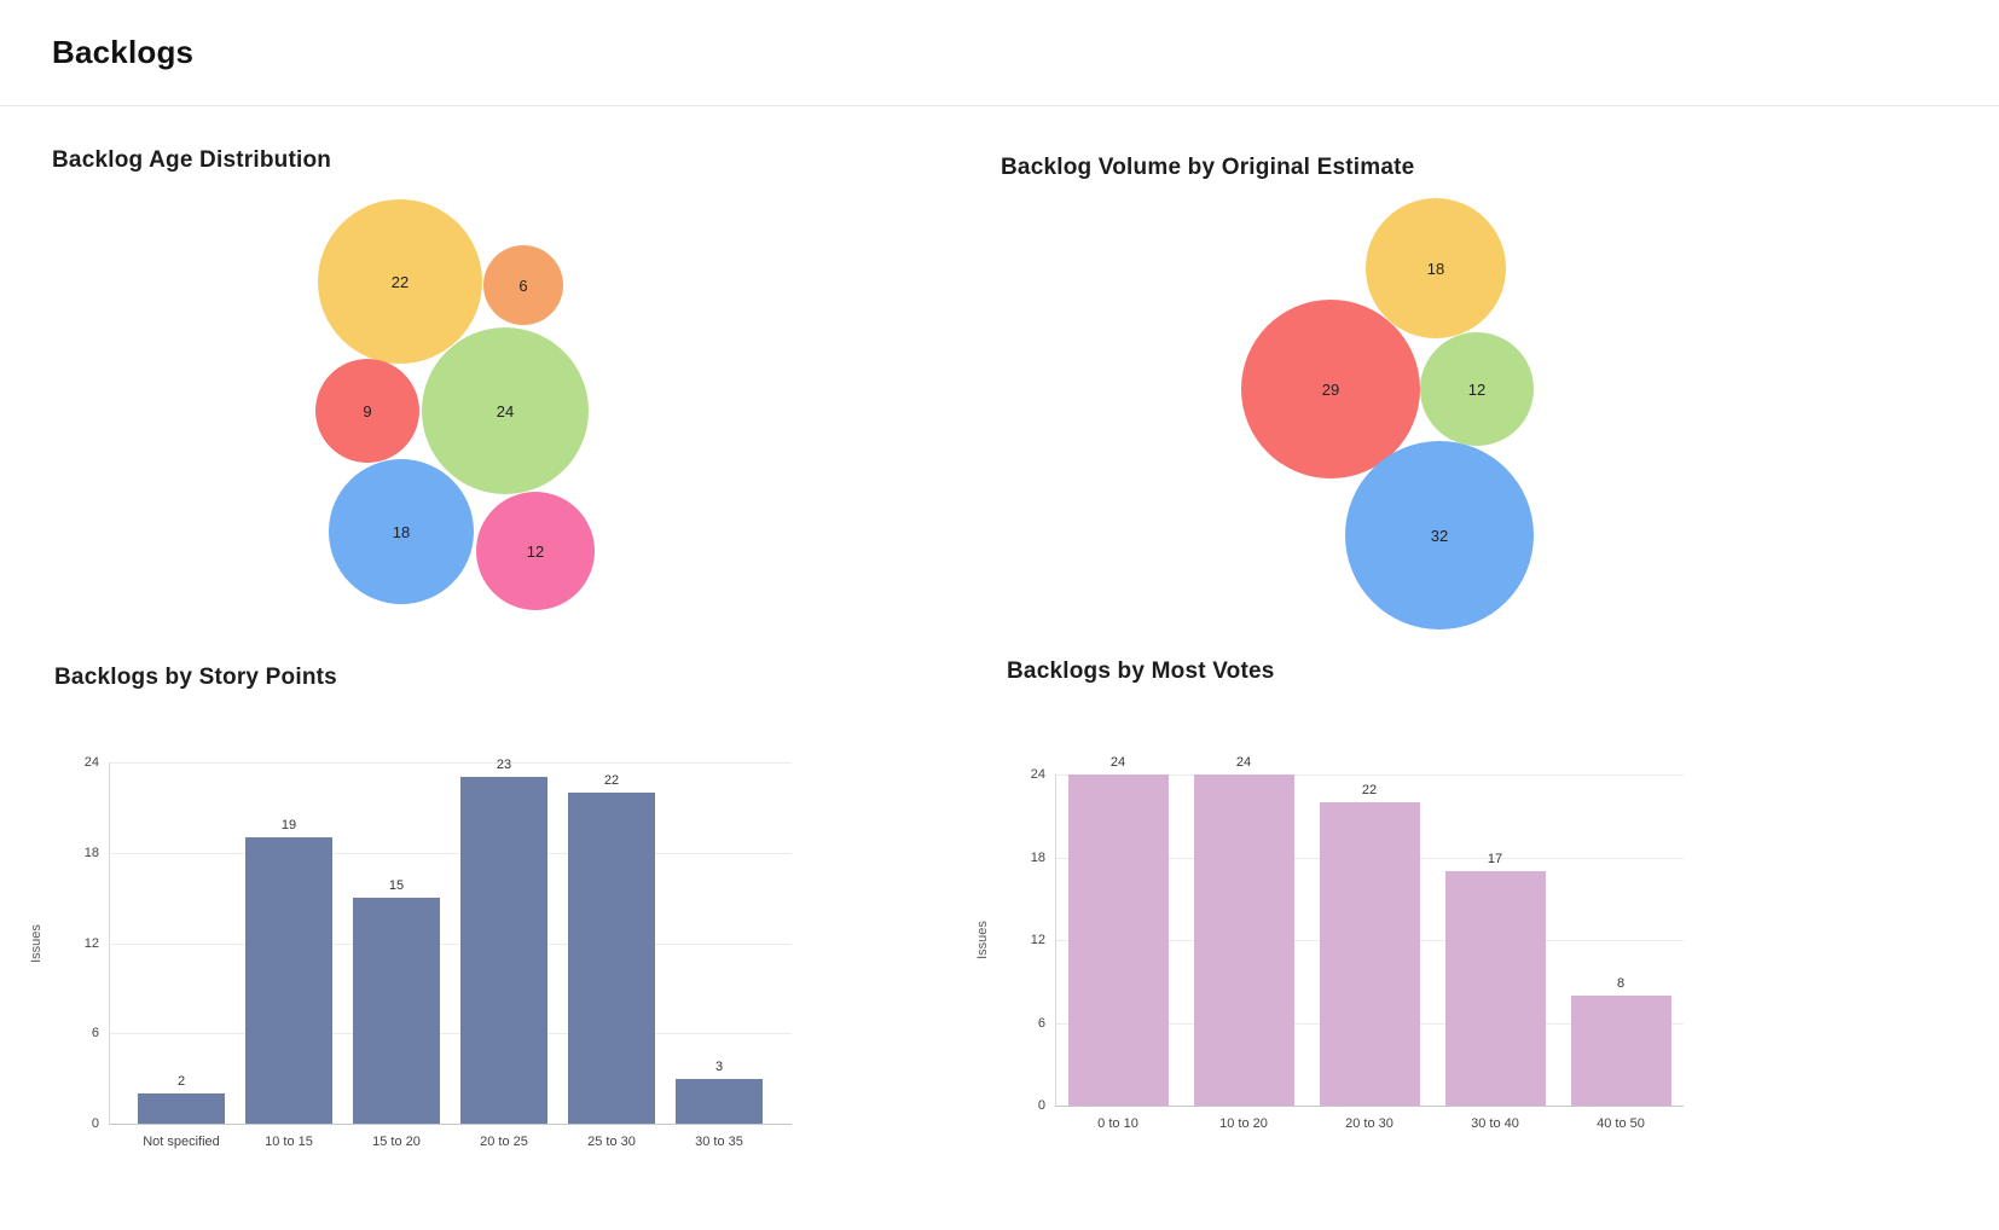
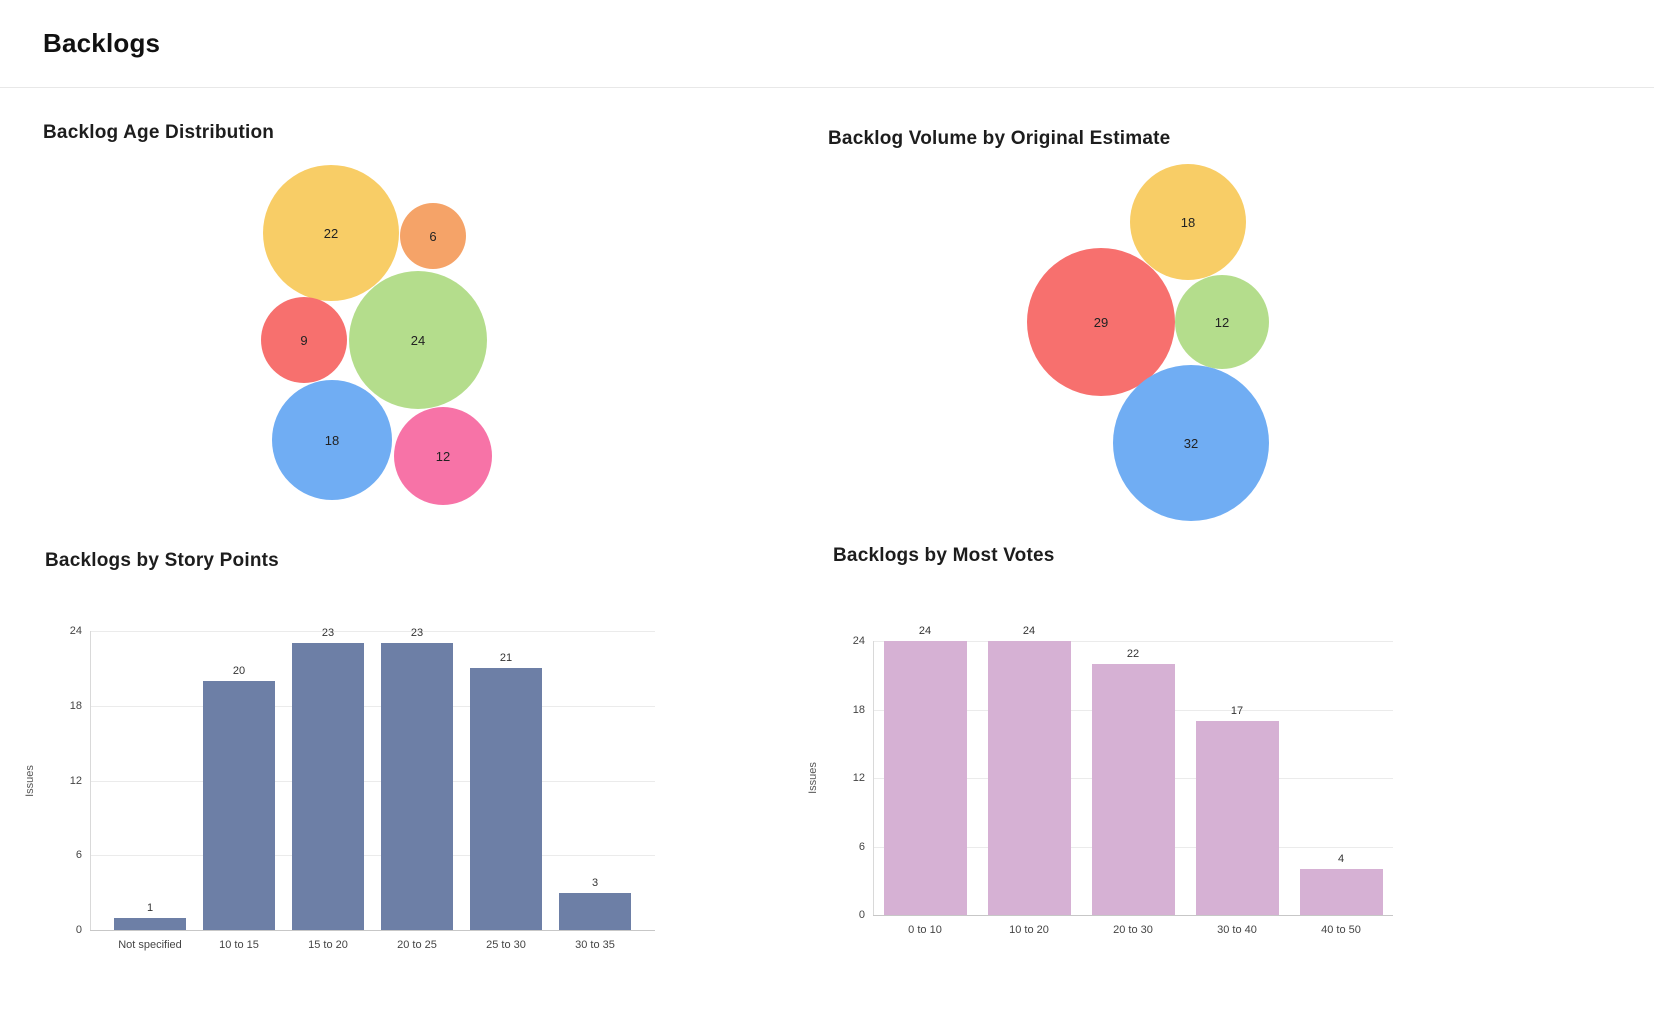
Backlogs by Story Points/Not specified: 2 -> 1
Backlogs by Story Points/10 to 15: 19 -> 20
Backlogs by Story Points/15 to 20: 15 -> 23
Backlogs by Story Points/25 to 30: 22 -> 21
Backlogs by Most Votes/40 to 50: 8 -> 4
